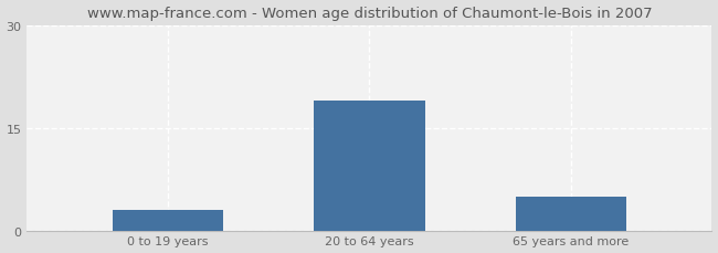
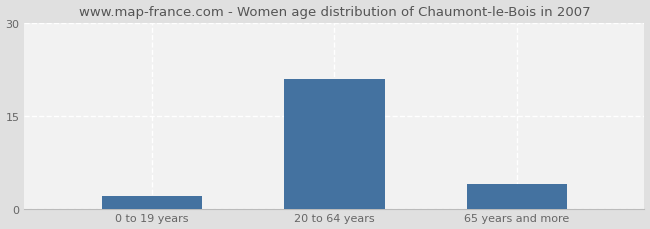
0 to 19 years: 3 -> 2
20 to 64 years: 19 -> 21
65 years and more: 5 -> 4
